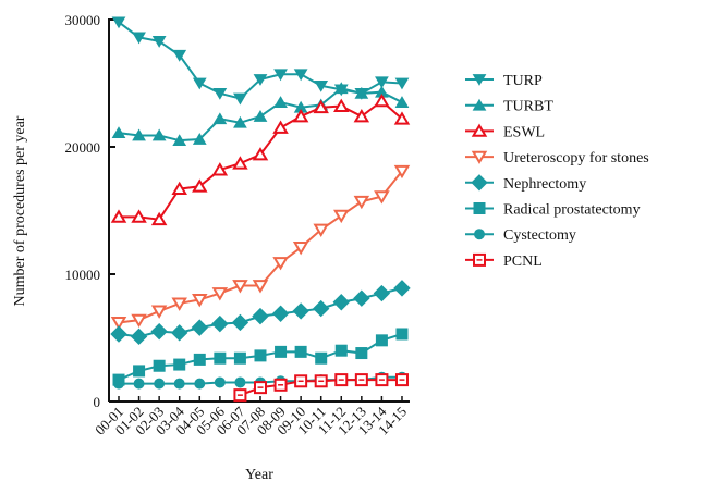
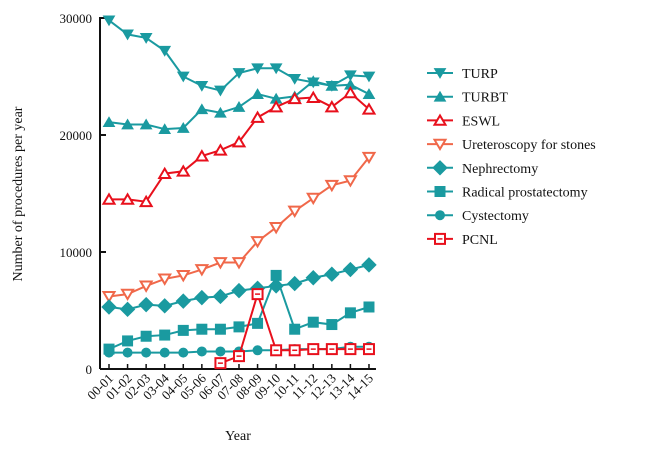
PCNL/08-09: 1300 -> 6400
Radical prostatectomy/09-10: 3900 -> 8000
